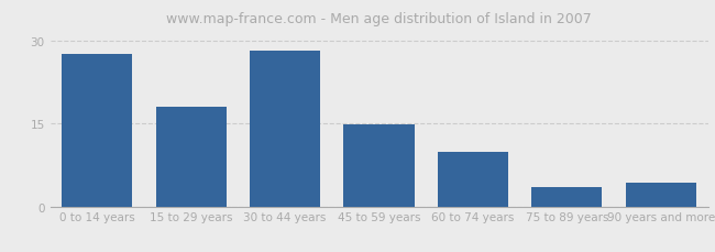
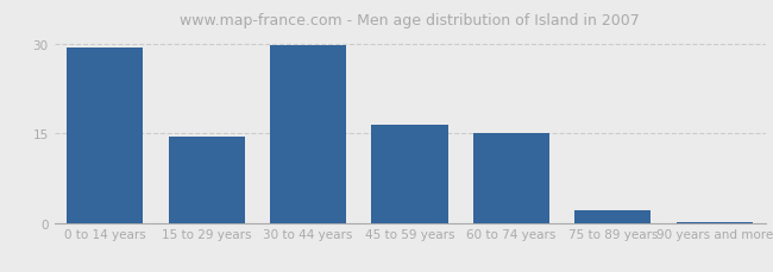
0 to 14 years: 27.6 -> 29.3
15 to 29 years: 18.0 -> 14.5
30 to 44 years: 28.2 -> 29.8
45 to 59 years: 14.8 -> 16.5
60 to 74 years: 9.8 -> 15.0
75 to 89 years: 3.4 -> 2.1
90 years and more: 4.2 -> 0.2
